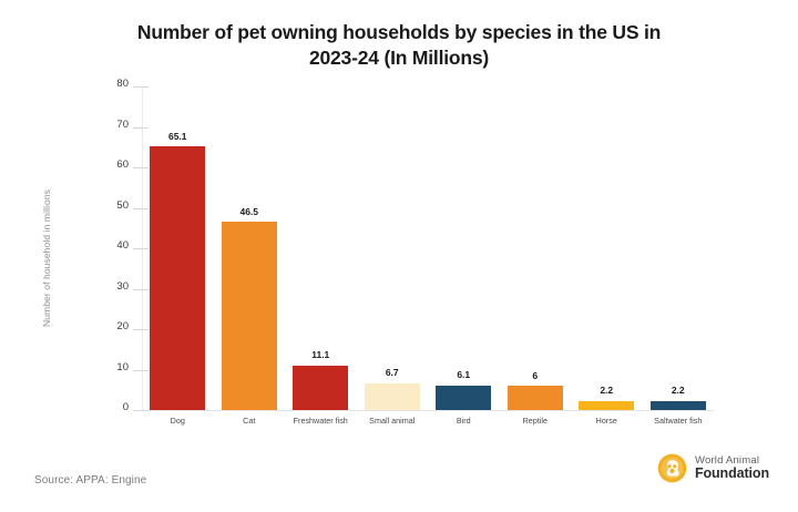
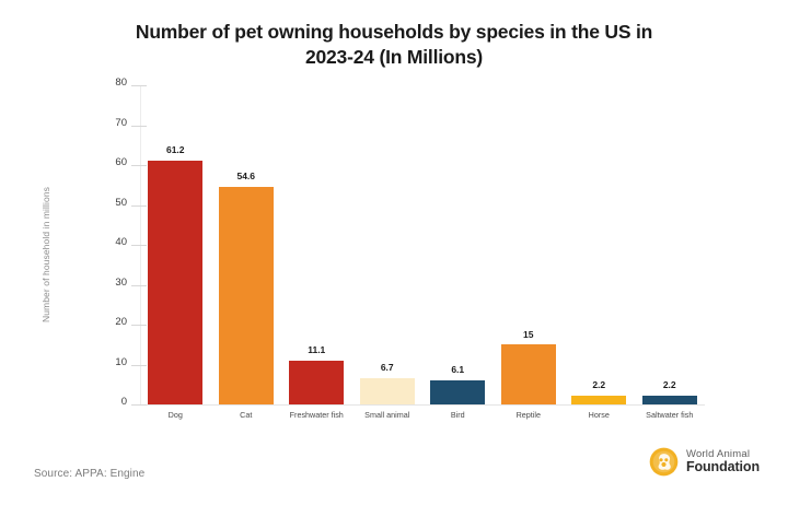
Dog: 65.1 -> 61.2
Cat: 46.5 -> 54.6
Reptile: 6 -> 15
